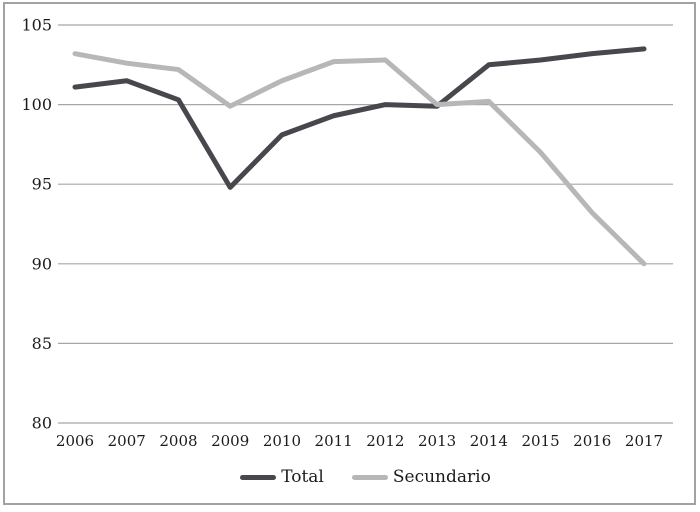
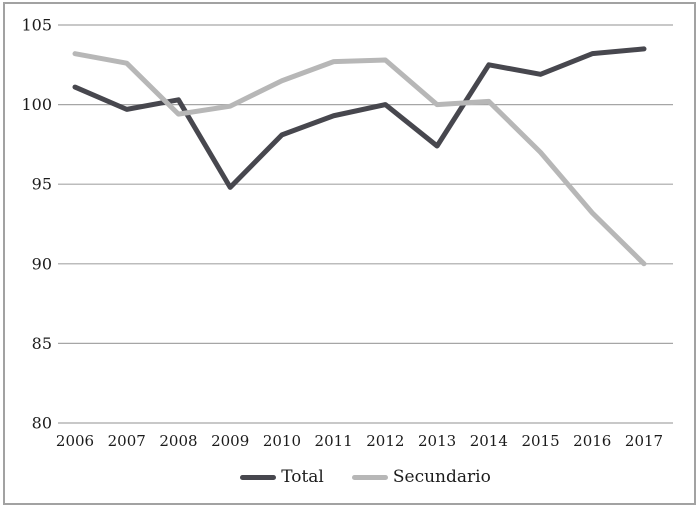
Total/2007: 101.5 -> 99.7
Secundario/2008: 102.2 -> 99.4
Total/2013: 99.9 -> 97.4
Total/2015: 102.8 -> 101.9
